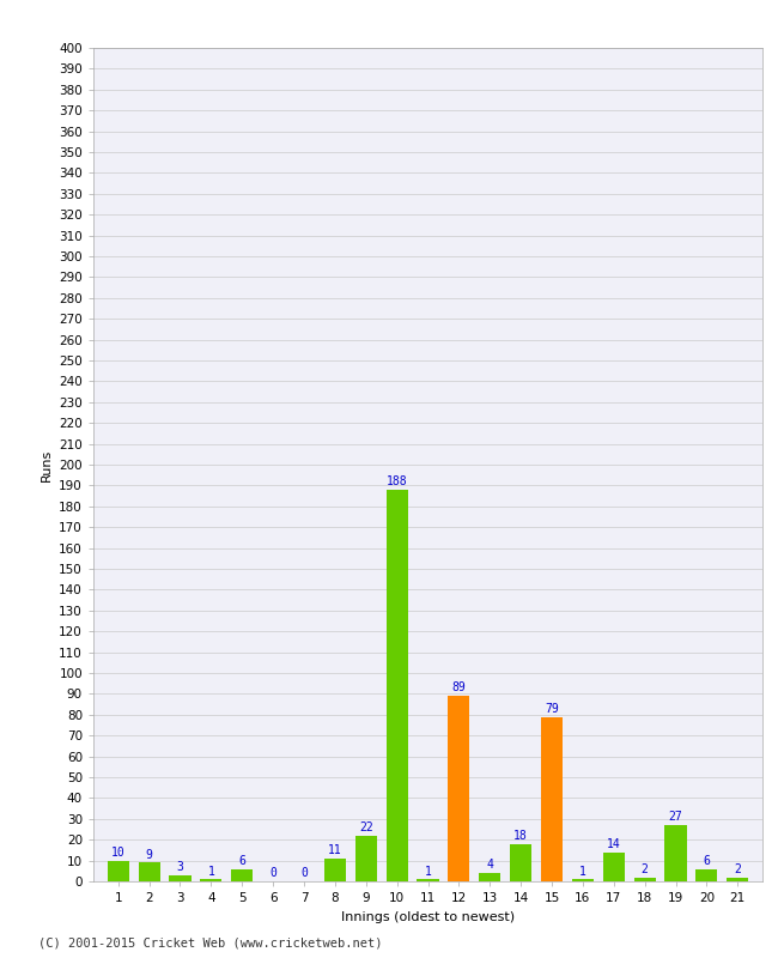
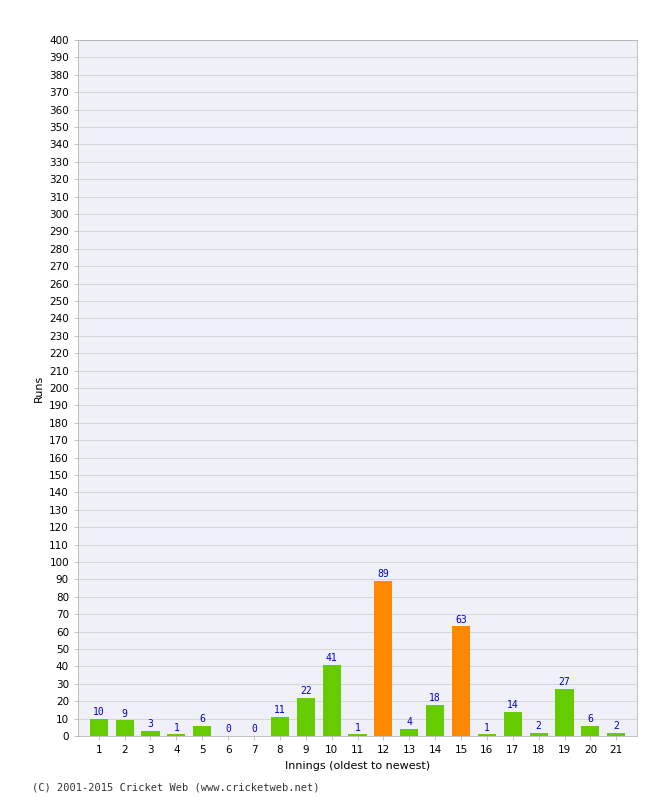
10: 188 -> 41
15: 79 -> 63
